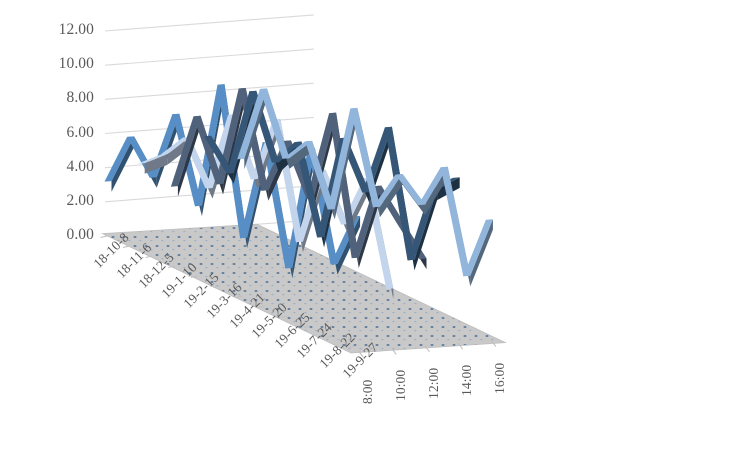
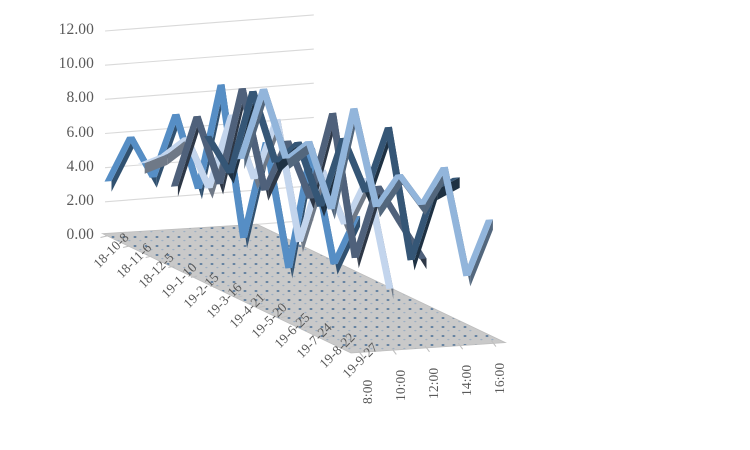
8:00/19-2-15: 4.1 -> 5.1
14:00/19-3-16: 2.4 -> 4.2
